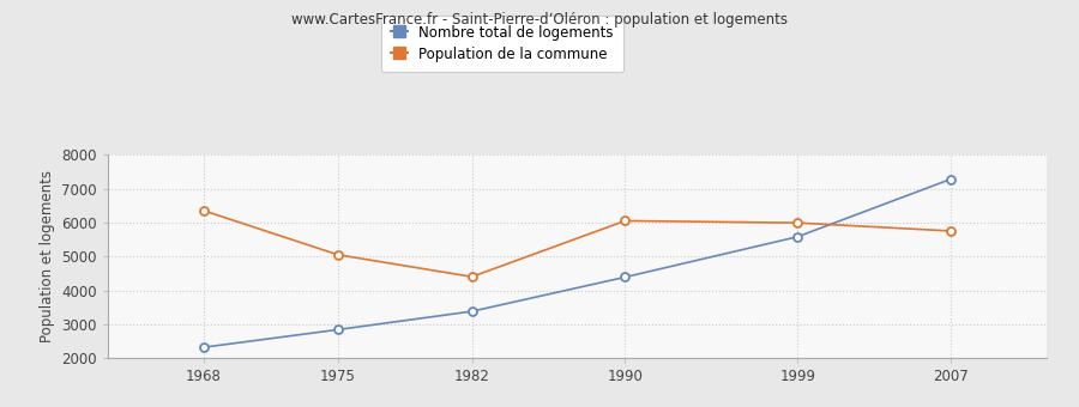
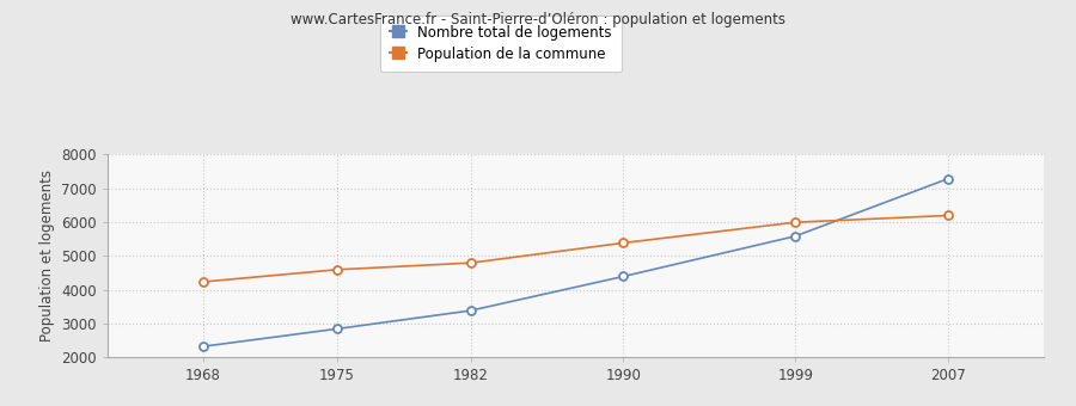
Population de la commune/1968: 6350 -> 4230
Population de la commune/1975: 5050 -> 4590
Population de la commune/1982: 4400 -> 4790
Population de la commune/1990: 6050 -> 5380
Population de la commune/2007: 5750 -> 6190
